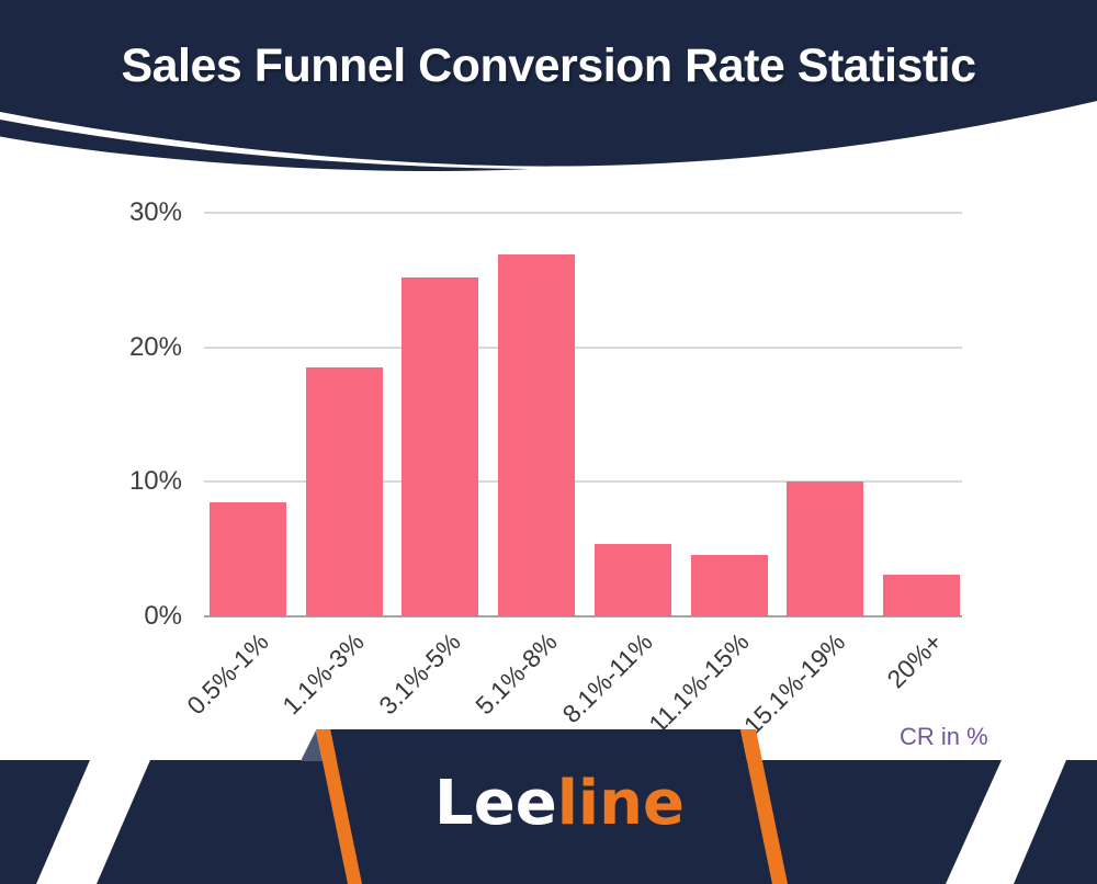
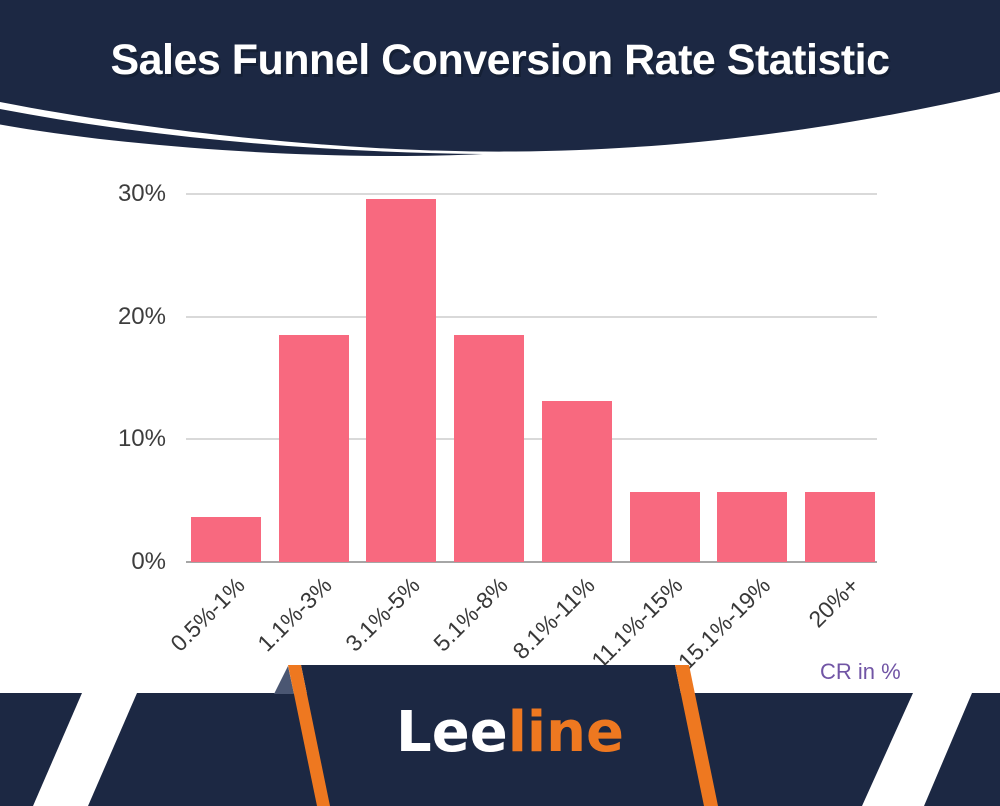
0.5%-1%: 8.5% -> 3.7%
3.1%-5%: 25.2% -> 29.6%
5.1%-8%: 26.9% -> 18.5%
8.1%-11%: 5.4% -> 13.1%
11.1%-15%: 4.6% -> 5.7%
15.1%-19%: 10.0% -> 5.7%
20%+: 3.1% -> 5.7%
